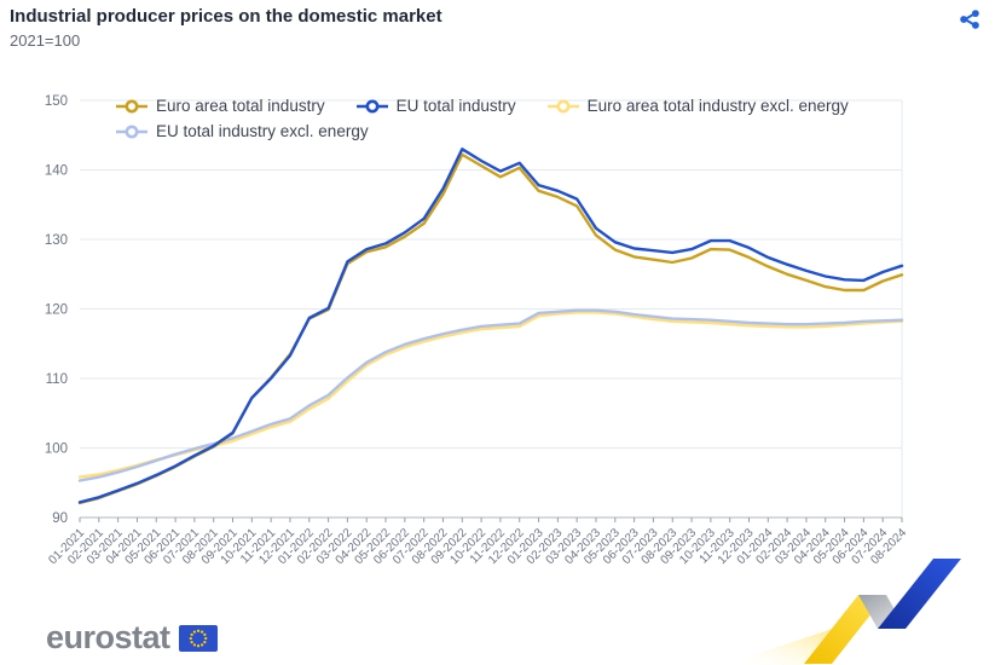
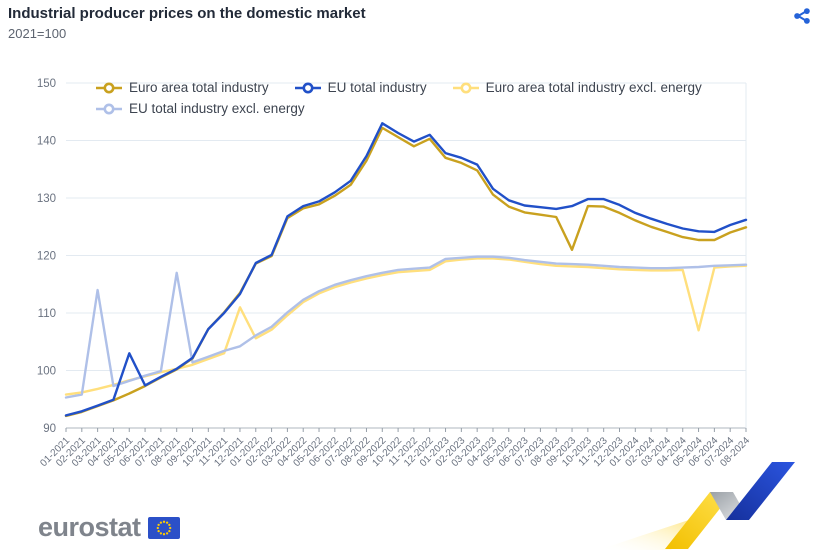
EU total industry excl. energy/03-2021: 96 -> 114
EU total industry/05-2021: 96 -> 103
EU total industry excl. energy/08-2021: 101 -> 117
Euro area total industry excl. energy/12-2021: 104 -> 111
Euro area total industry/09-2023: 127 -> 121
Euro area total industry excl. energy/05-2024: 118 -> 107
